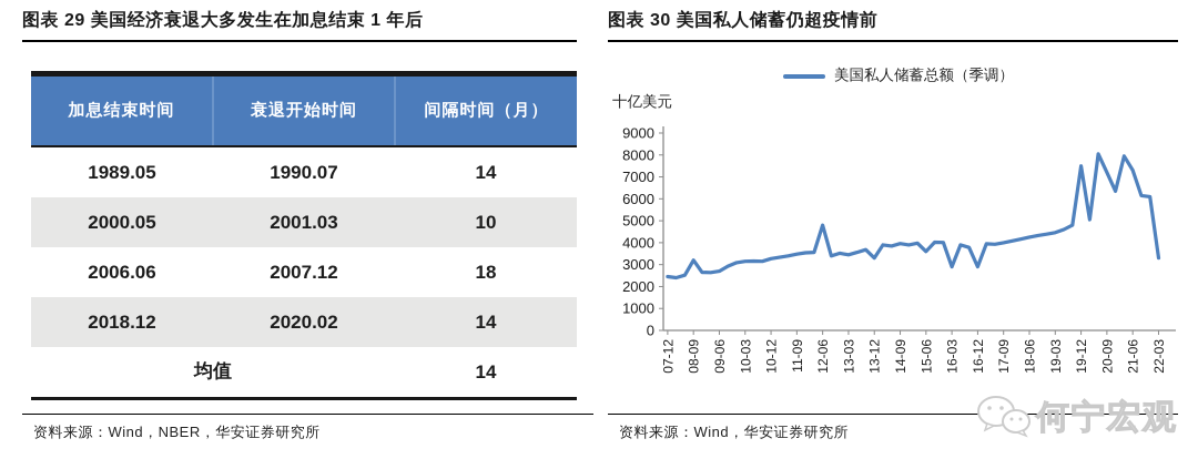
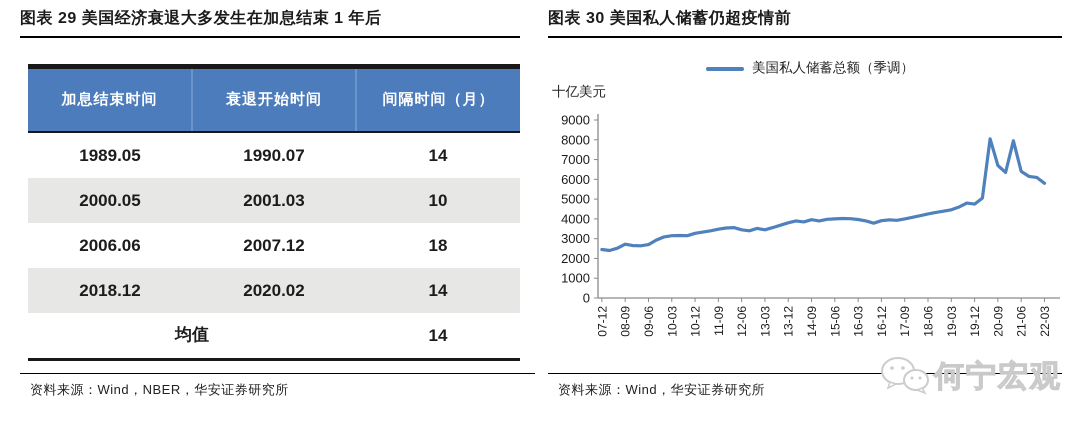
08-09: 3200 -> 2700
12-06: 4800 -> 3400
13-12: 3300 -> 3800
15-06: 3600 -> 4000
16-03: 2900 -> 4000
16-12: 2900 -> 3900
19-12: 7500 -> 4800
20-09: 7200 -> 6700
21-06: 7300 -> 6400
22-03: 3300 -> 5800
